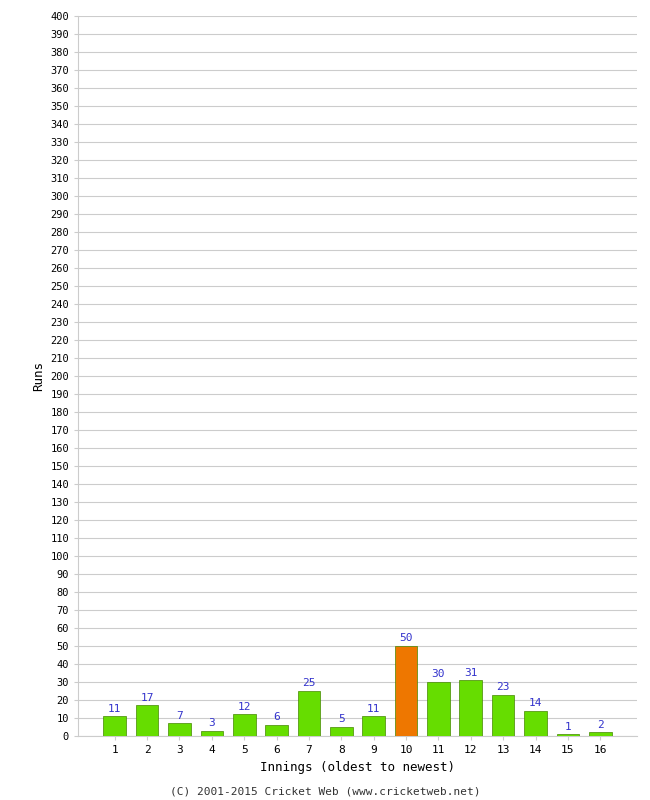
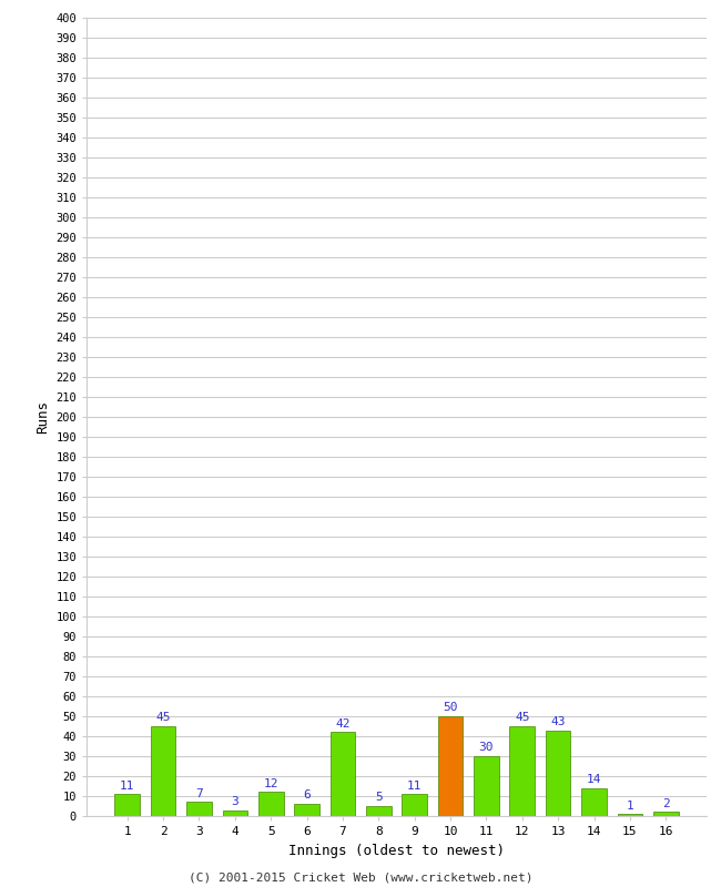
2: 17 -> 45
7: 25 -> 42
12: 31 -> 45
13: 23 -> 43
